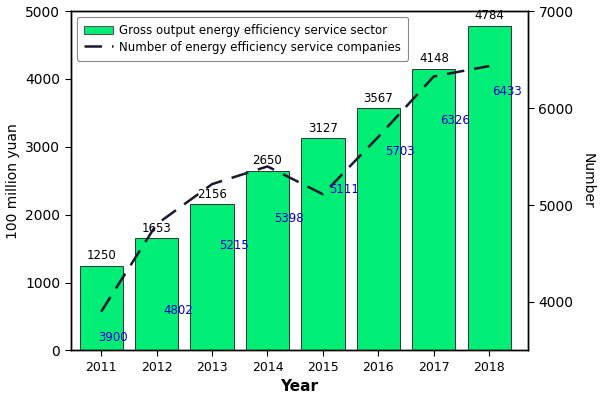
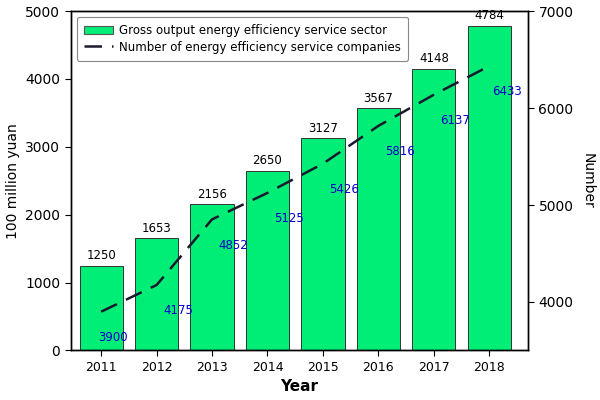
Number of energy efficiency service companies/2012: 4802 -> 4175
Number of energy efficiency service companies/2013: 5215 -> 4852
Number of energy efficiency service companies/2014: 5398 -> 5125
Number of energy efficiency service companies/2015: 5111 -> 5426
Number of energy efficiency service companies/2016: 5703 -> 5816
Number of energy efficiency service companies/2017: 6326 -> 6137
